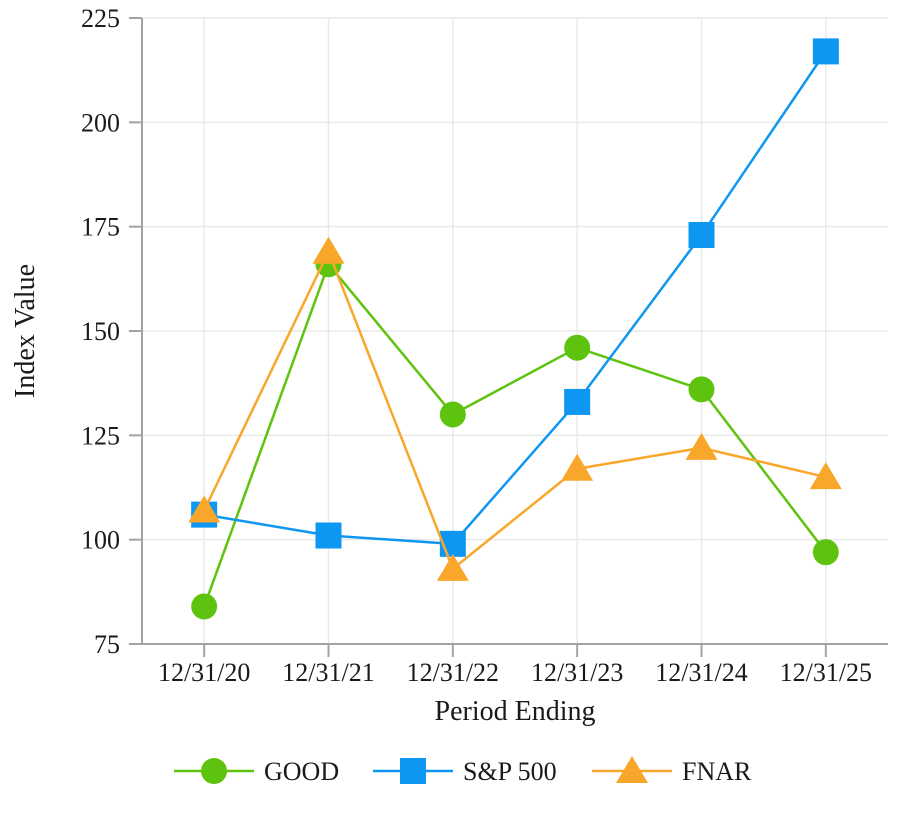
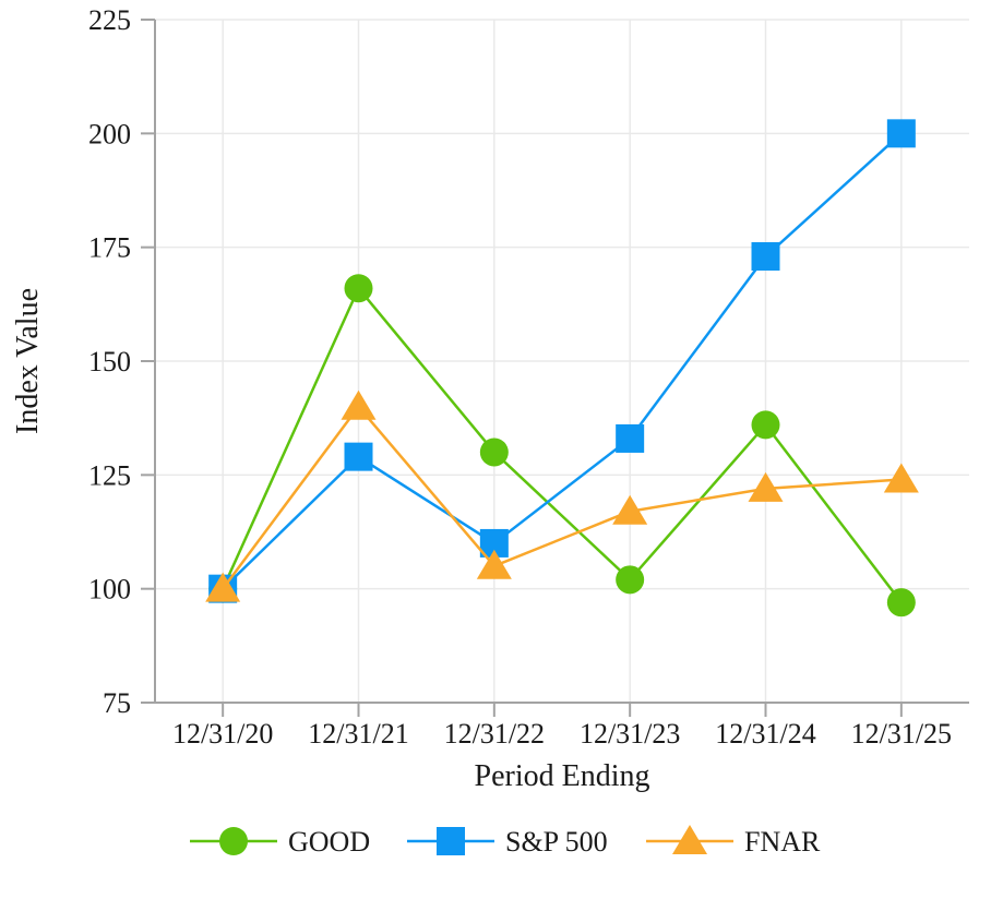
GOOD/12/31/20: 84 -> 100
S&P 500/12/31/20: 106 -> 100
FNAR/12/31/20: 107 -> 100
S&P 500/12/31/21: 101 -> 129
FNAR/12/31/21: 169 -> 140
S&P 500/12/31/22: 99 -> 110
FNAR/12/31/22: 93 -> 105
GOOD/12/31/23: 146 -> 102
S&P 500/12/31/25: 217 -> 200
FNAR/12/31/25: 115 -> 124
